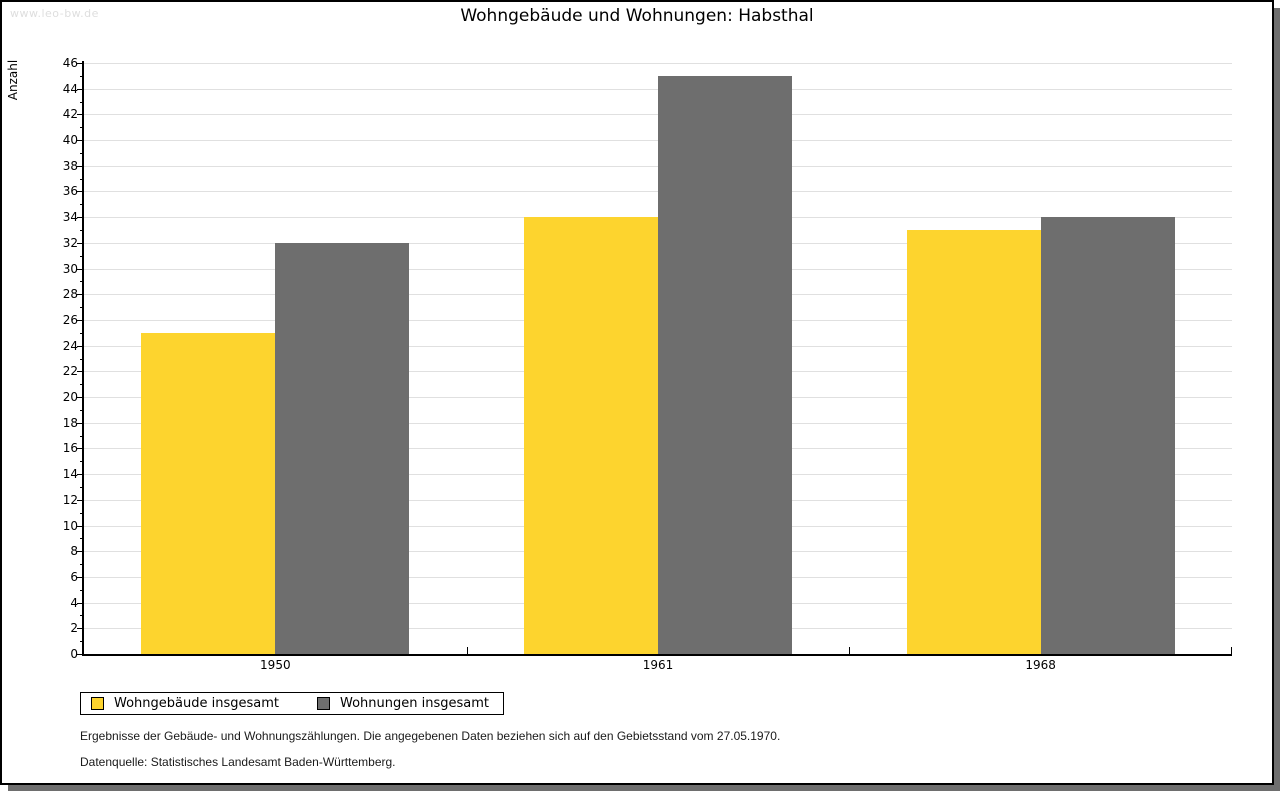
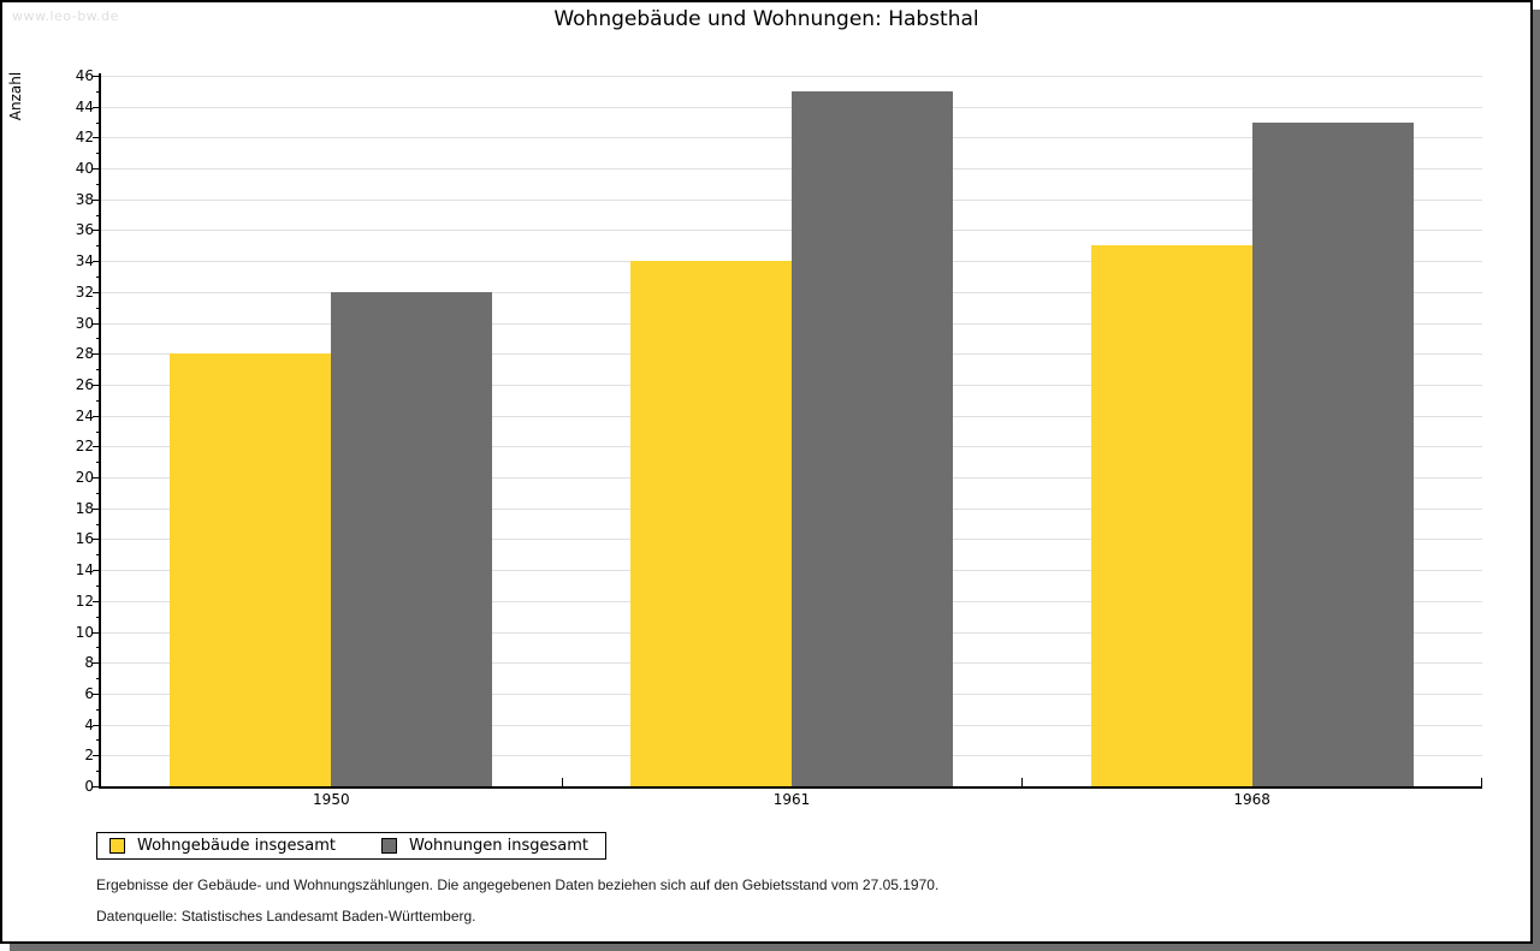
Wohngebäude insgesamt/1950: 25 -> 28
Wohngebäude insgesamt/1968: 33 -> 35
Wohnungen insgesamt/1968: 34 -> 43
